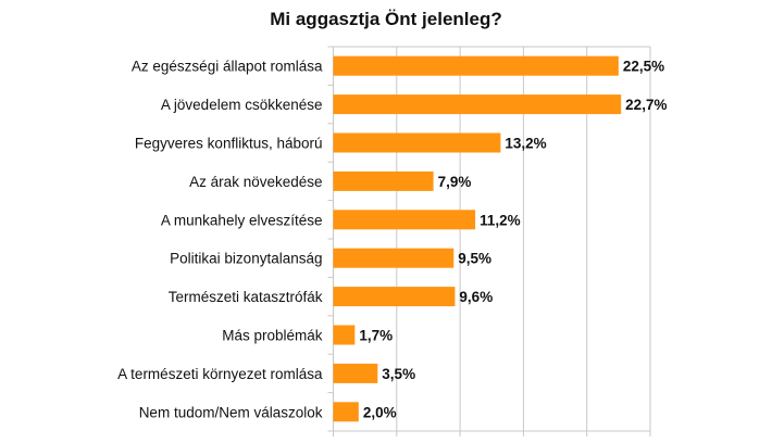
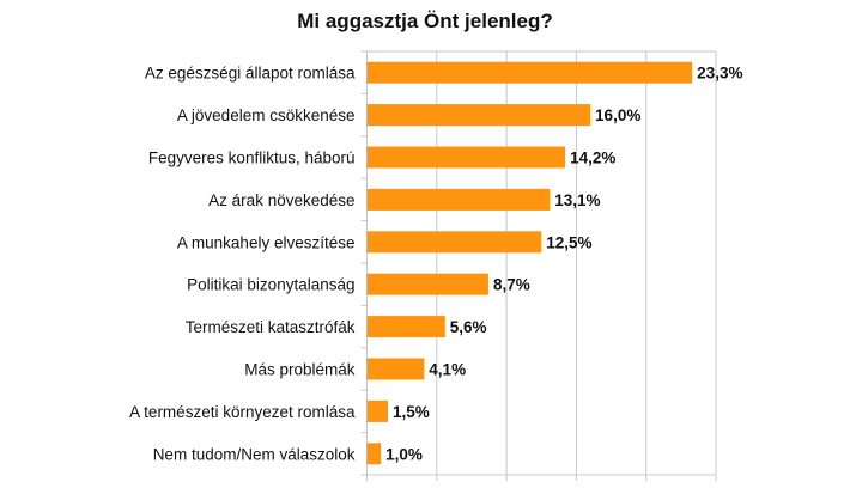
Az egészségi állapot romlása: 22,5% -> 23,3%
A jövedelem csökkenése: 22,7% -> 16,0%
Fegyveres konfliktus, háború: 13,2% -> 14,2%
Az árak növekedése: 7,9% -> 13,1%
A munkahely elveszítése: 11,2% -> 12,5%
Politikai bizonytalanság: 9,5% -> 8,7%
Természeti katasztrófák: 9,6% -> 5,6%
Más problémák: 1,7% -> 4,1%
A természeti környezet romlása: 3,5% -> 1,5%
Nem tudom/Nem válaszolok: 2,0% -> 1,0%
